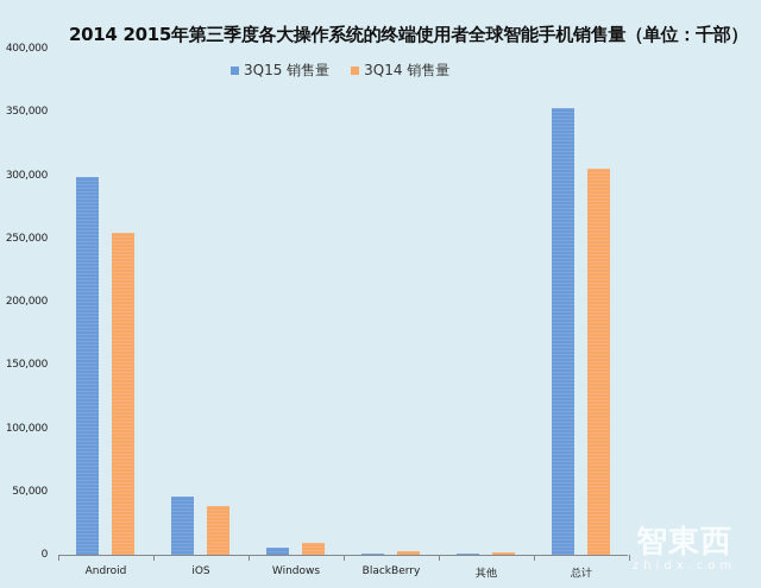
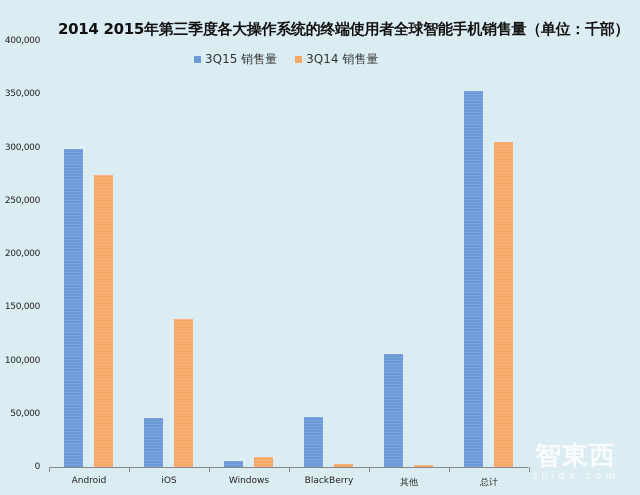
3Q14 销售量/Android: 254000 -> 274000
3Q14 销售量/iOS: 38000 -> 139000
3Q15 销售量/BlackBerry: 1000 -> 47000
3Q15 销售量/其他: 1000 -> 106000
